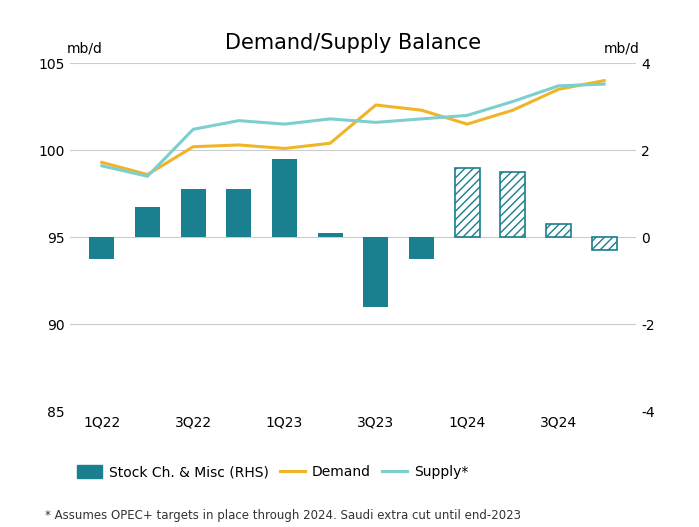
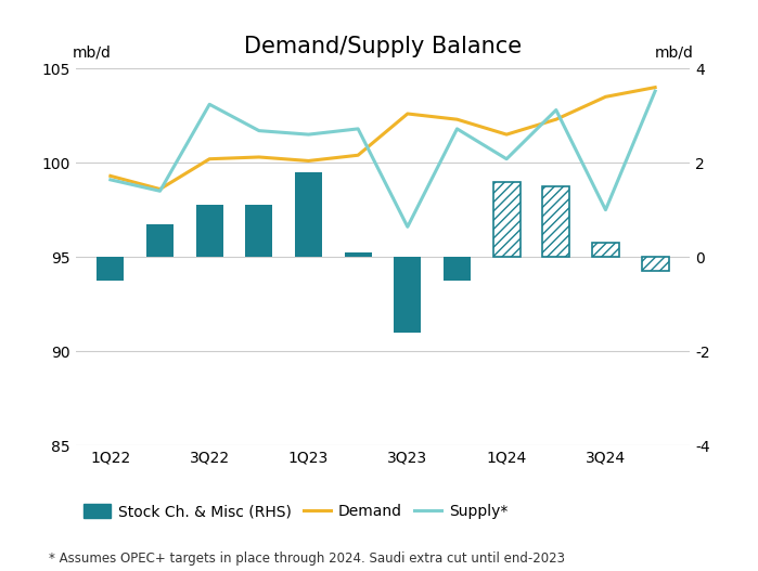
Supply*/3Q22: 101.2 -> 103.1
Supply*/3Q23: 101.6 -> 96.6
Supply*/1Q24: 102.0 -> 100.2
Supply*/3Q24: 103.7 -> 97.5
